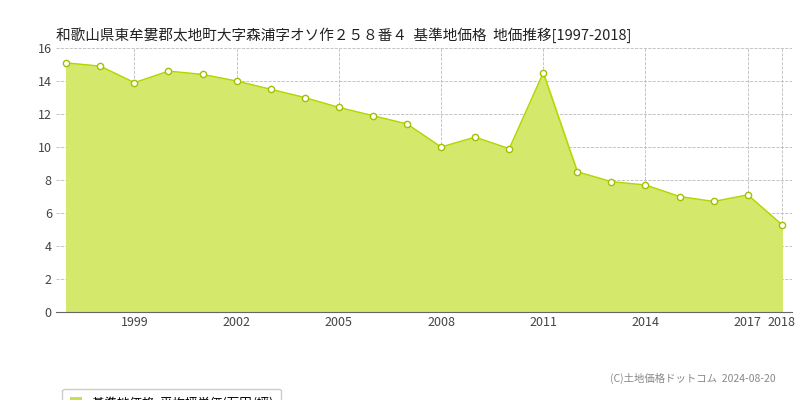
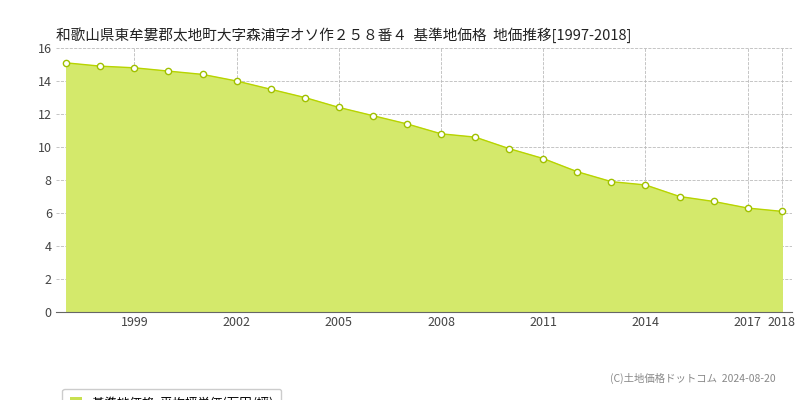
1999: 13.9 -> 14.8
2008: 10.0 -> 10.8
2011: 14.5 -> 9.3
2017: 7.1 -> 6.3
2018: 5.3 -> 6.1
